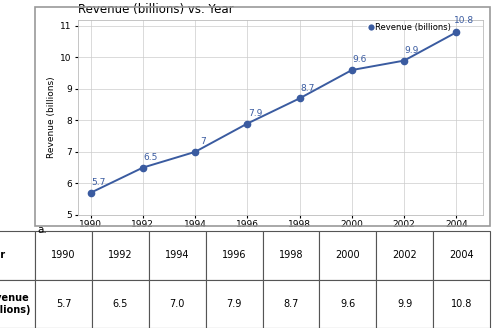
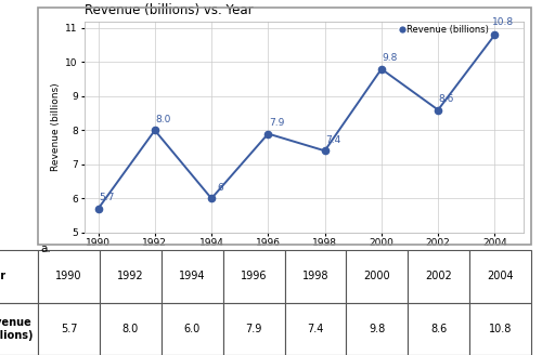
1992: 6.5 -> 8.0
1994: 7.0 -> 6.0
1998: 8.7 -> 7.4
2000: 9.6 -> 9.8
2002: 9.9 -> 8.6
